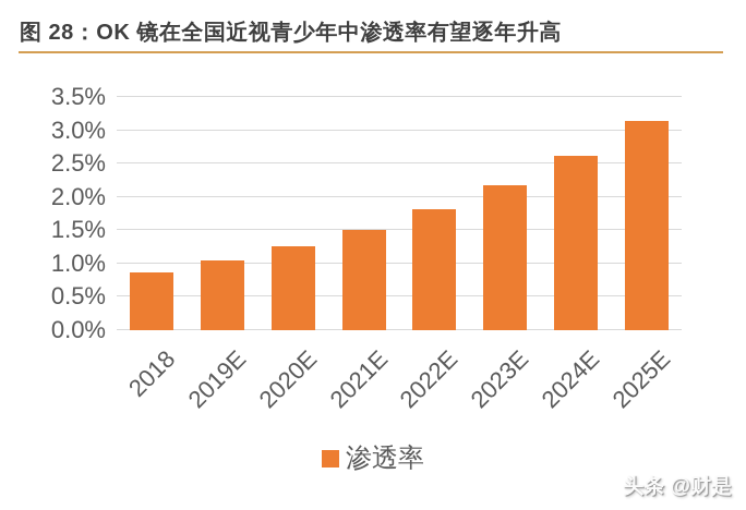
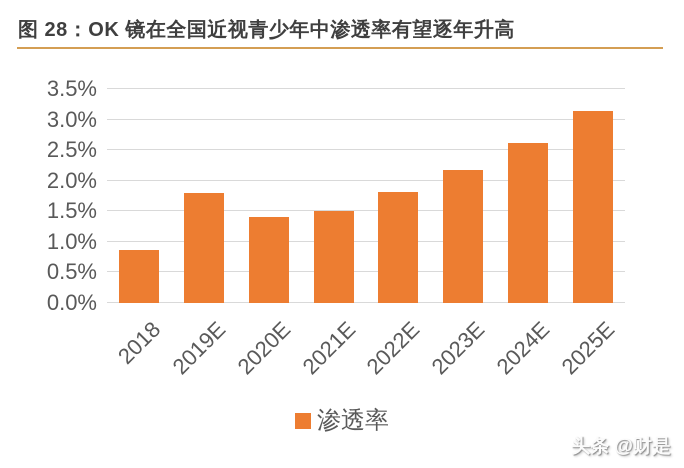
2019E: 1.1% -> 1.8%
2020E: 1.3% -> 1.4%
